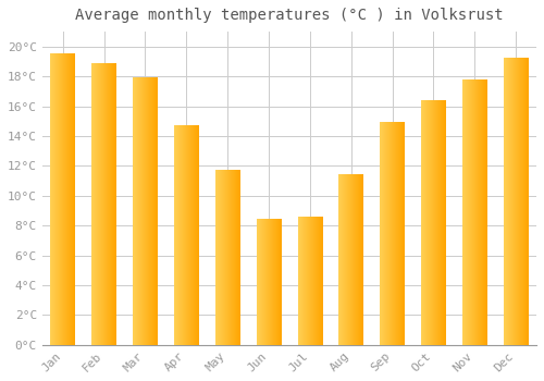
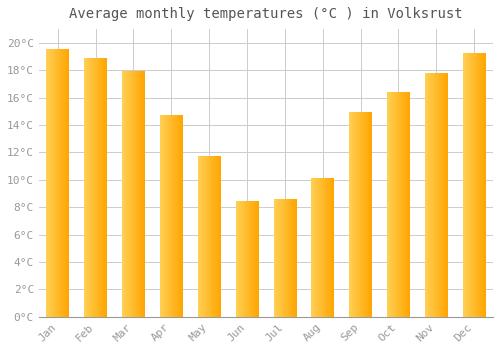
Aug: 11.4°C -> 10.1°C
